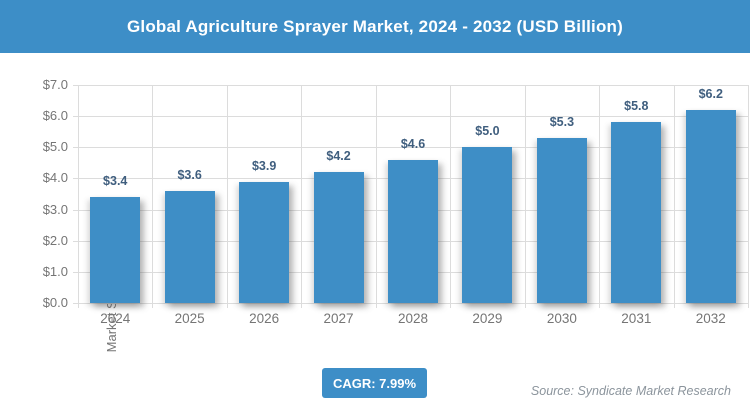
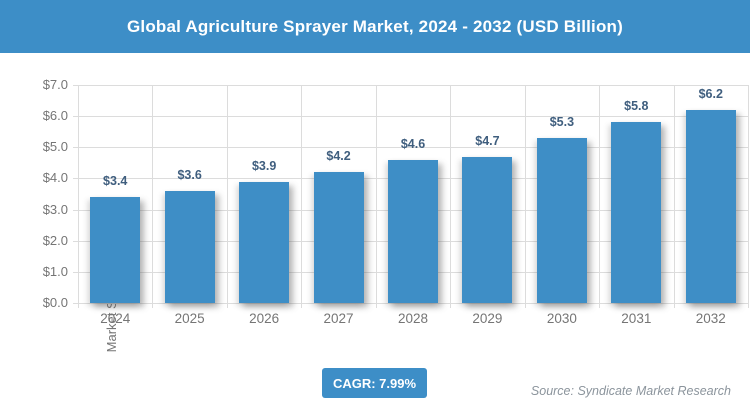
2029: $5.0 -> $4.7
